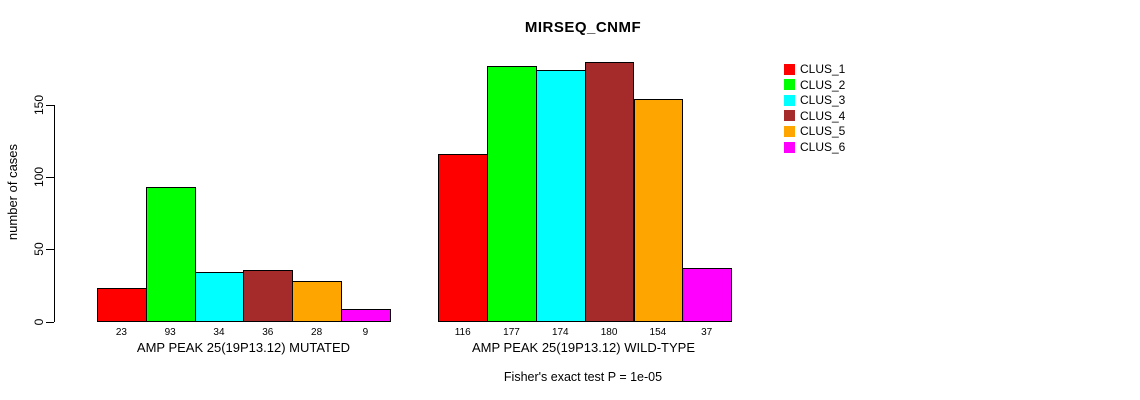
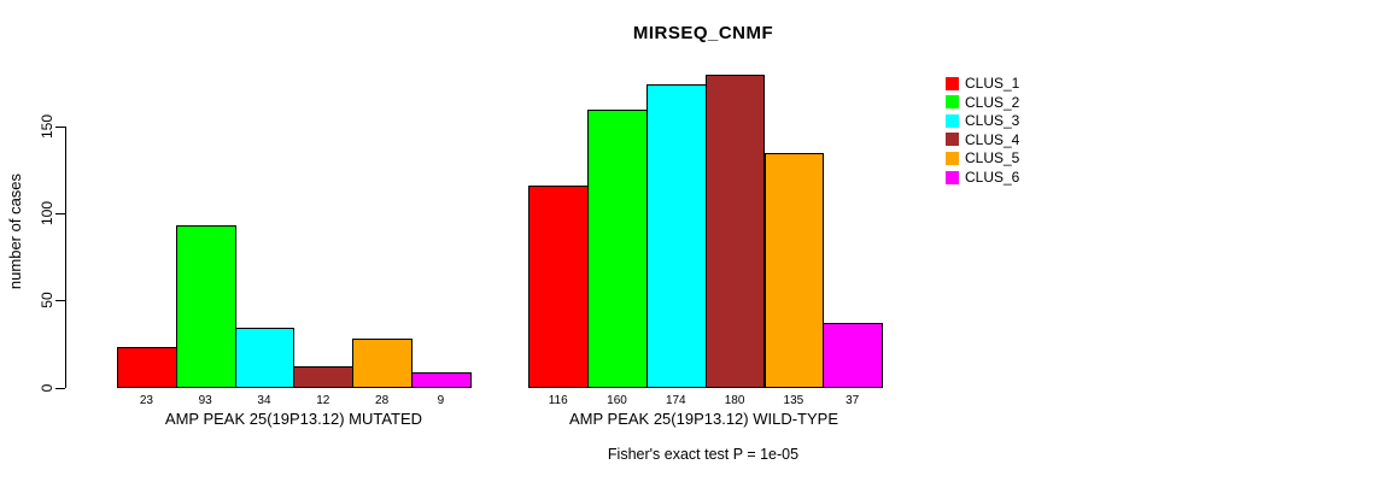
CLUS_4/AMP PEAK 25(19P13.12) MUTATED: 36 -> 12
CLUS_2/AMP PEAK 25(19P13.12) WILD-TYPE: 177 -> 160
CLUS_5/AMP PEAK 25(19P13.12) WILD-TYPE: 154 -> 135
